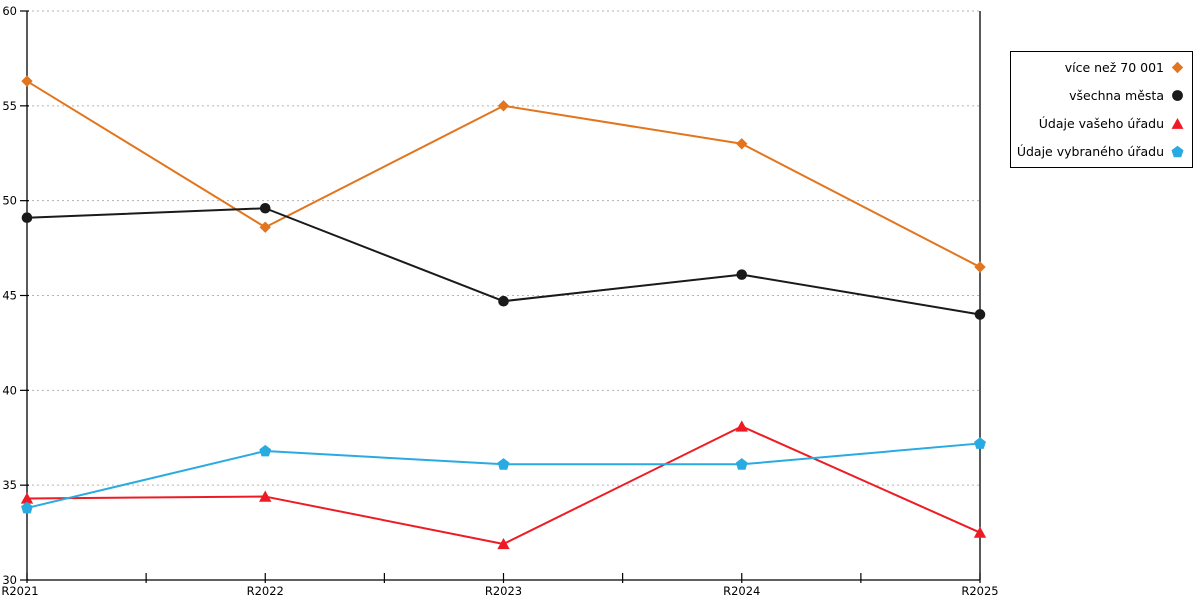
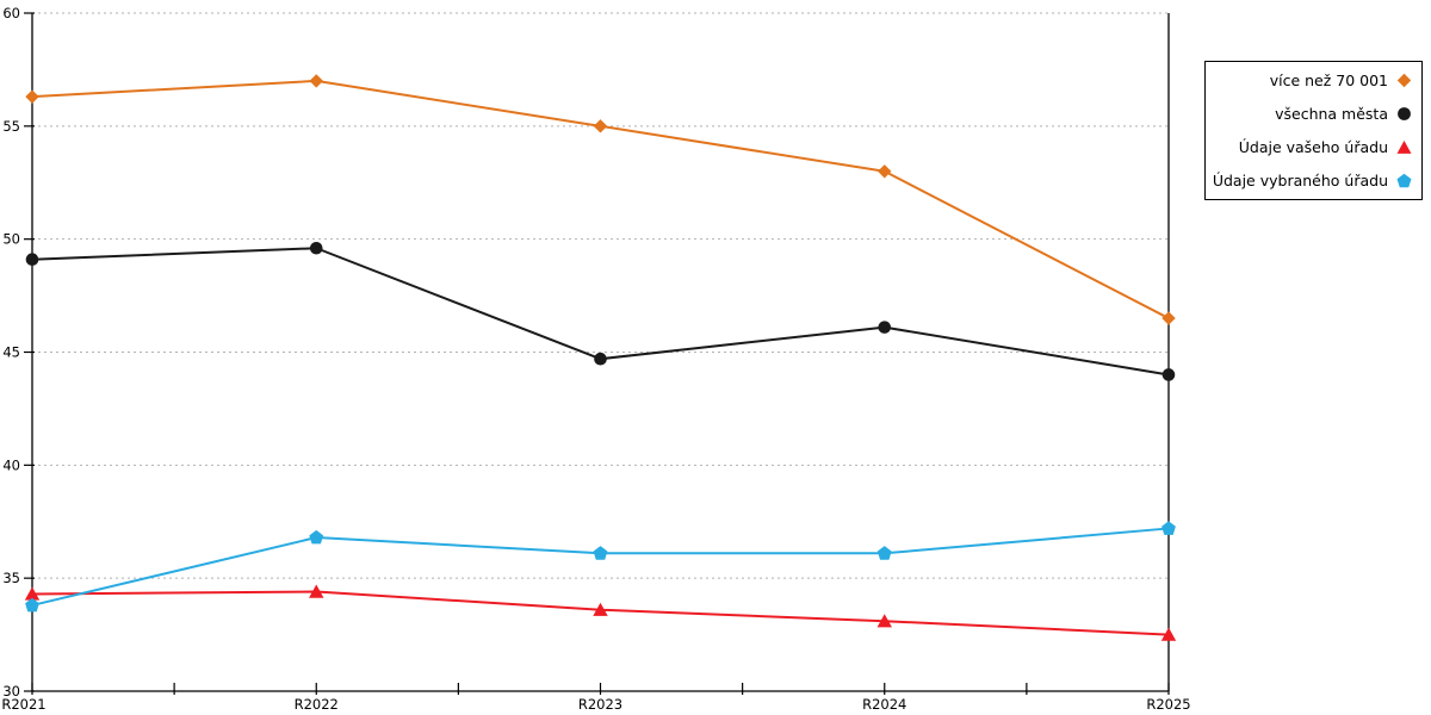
více než 70 001/R2022: 48.6 -> 57.0
Údaje vašeho úřadu/R2023: 31.9 -> 33.6
Údaje vašeho úřadu/R2024: 38.1 -> 33.1
